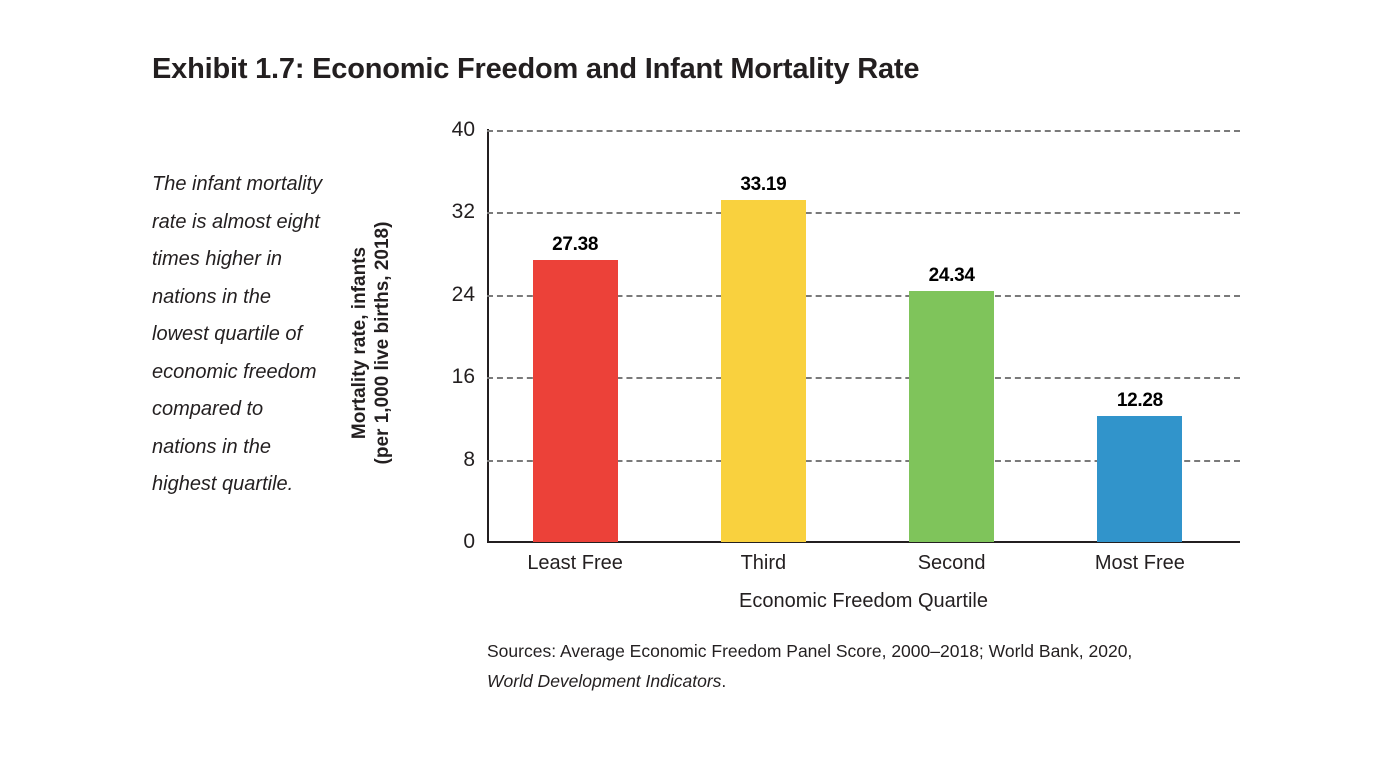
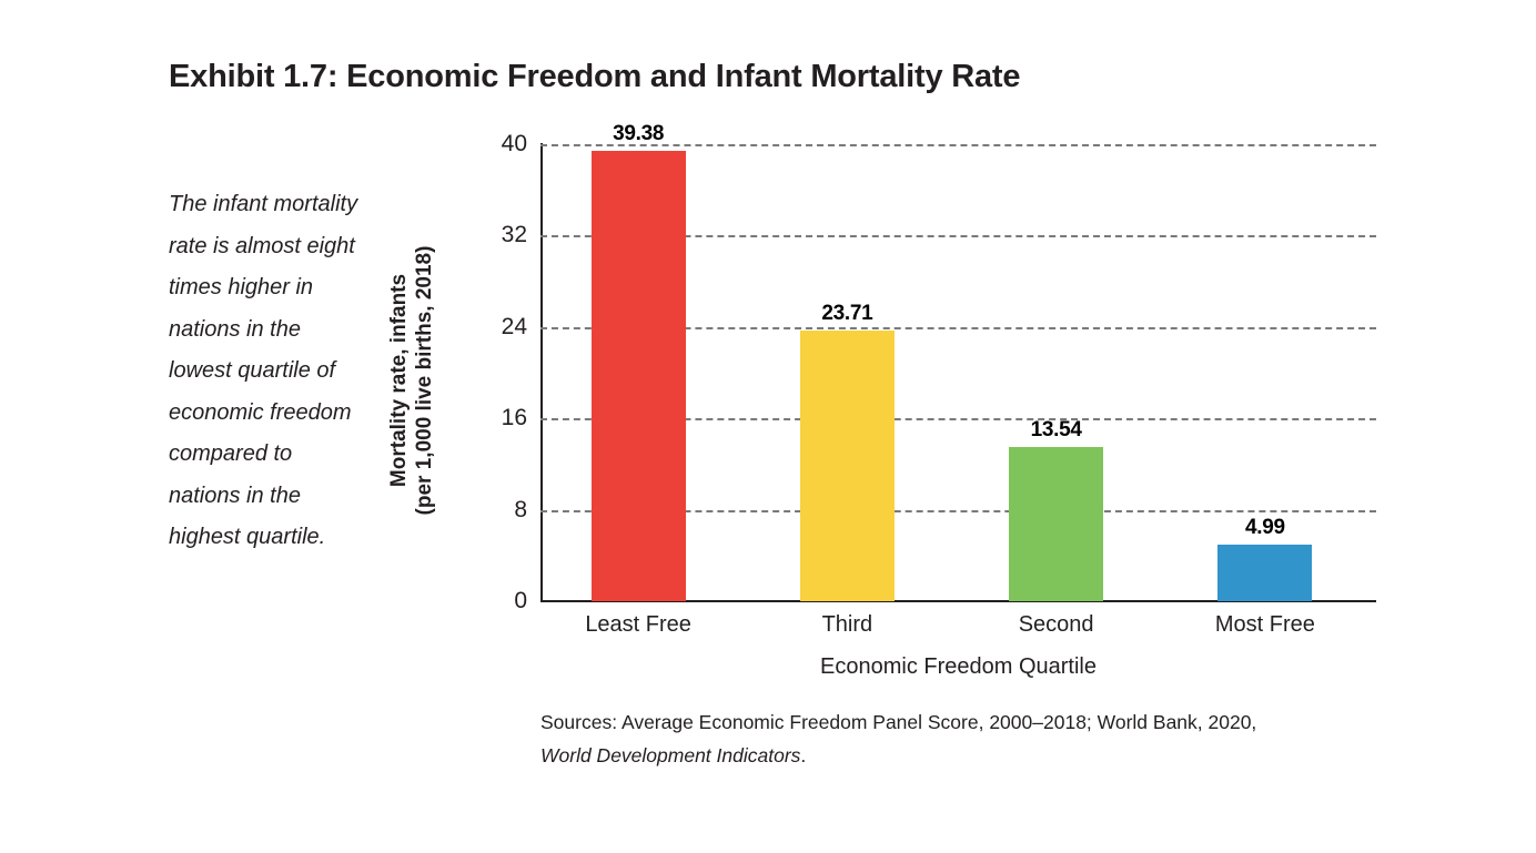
Least Free: 27.38 -> 39.38
Third: 33.19 -> 23.71
Second: 24.34 -> 13.54
Most Free: 12.28 -> 4.99
